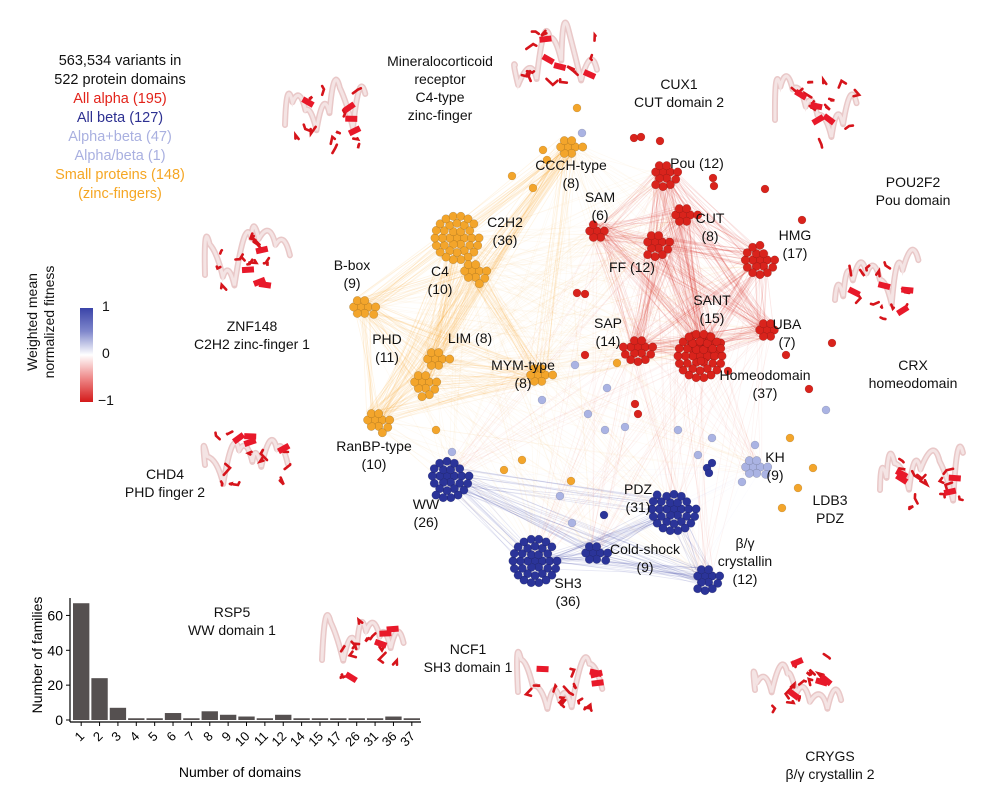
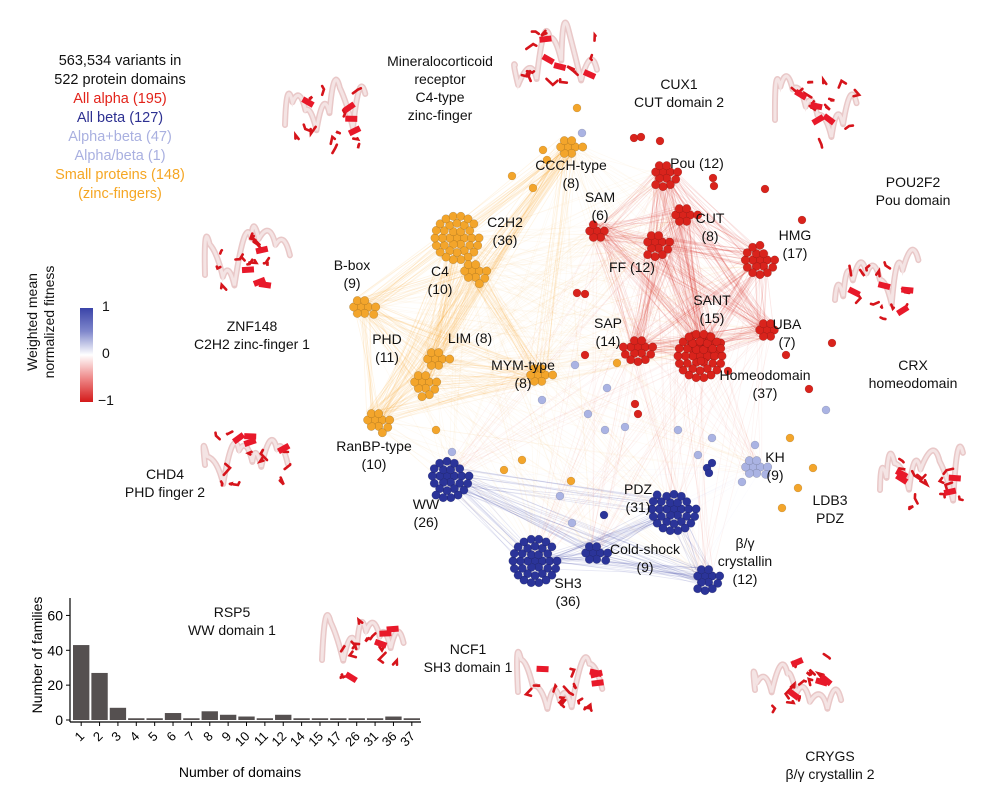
1: 67 -> 43
2: 24 -> 27
